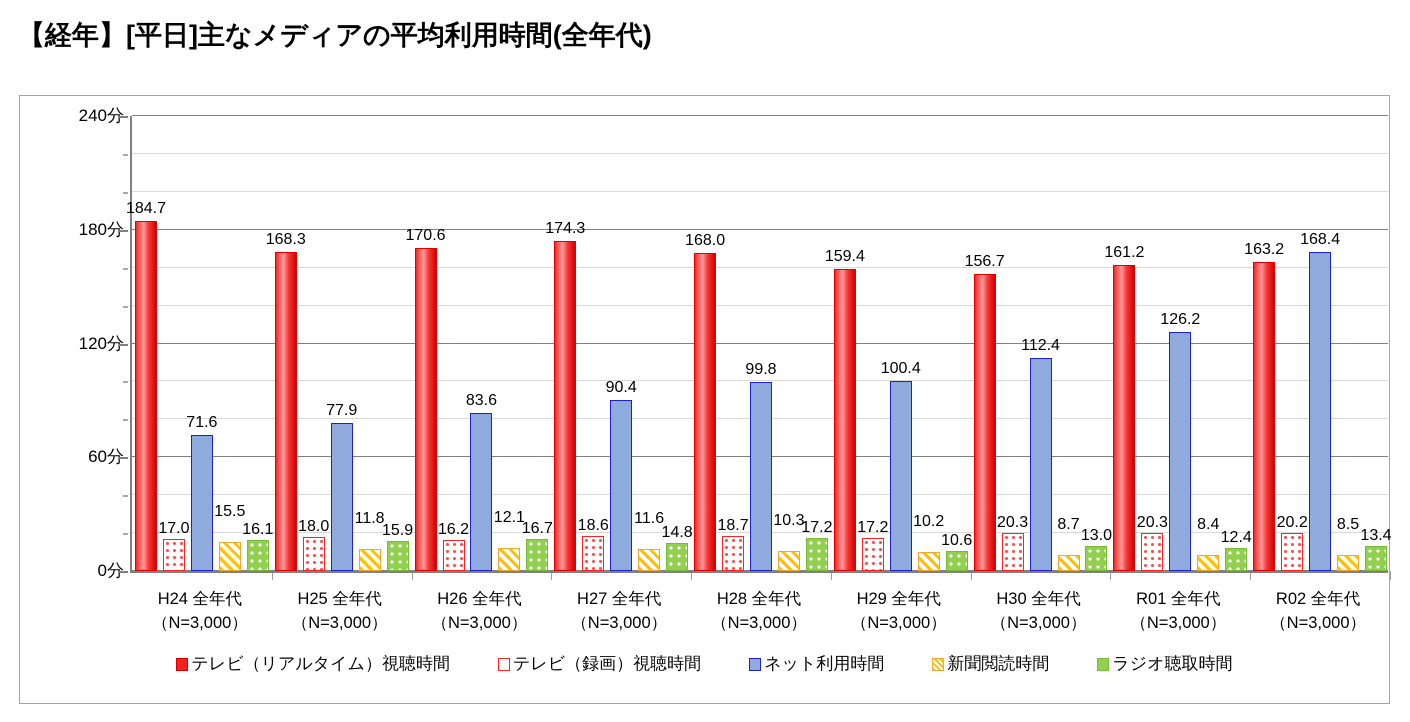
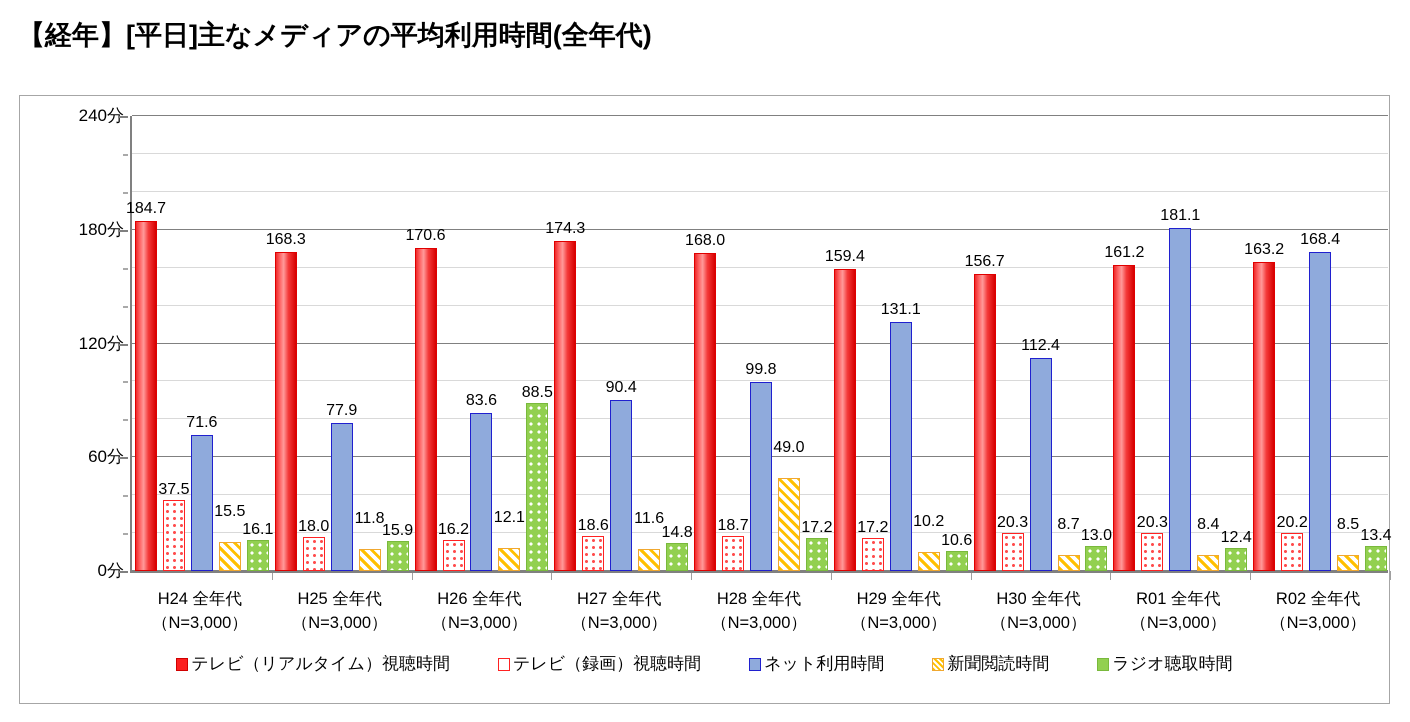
テレビ（録画）視聴時間/H24 全年代: 17.0 -> 37.5
ラジオ聴取時間/H26 全年代: 16.7 -> 88.5
新聞閲読時間/H28 全年代: 10.3 -> 49.0
ネット利用時間/H29 全年代: 100.4 -> 131.1
ネット利用時間/R01 全年代: 126.2 -> 181.1
